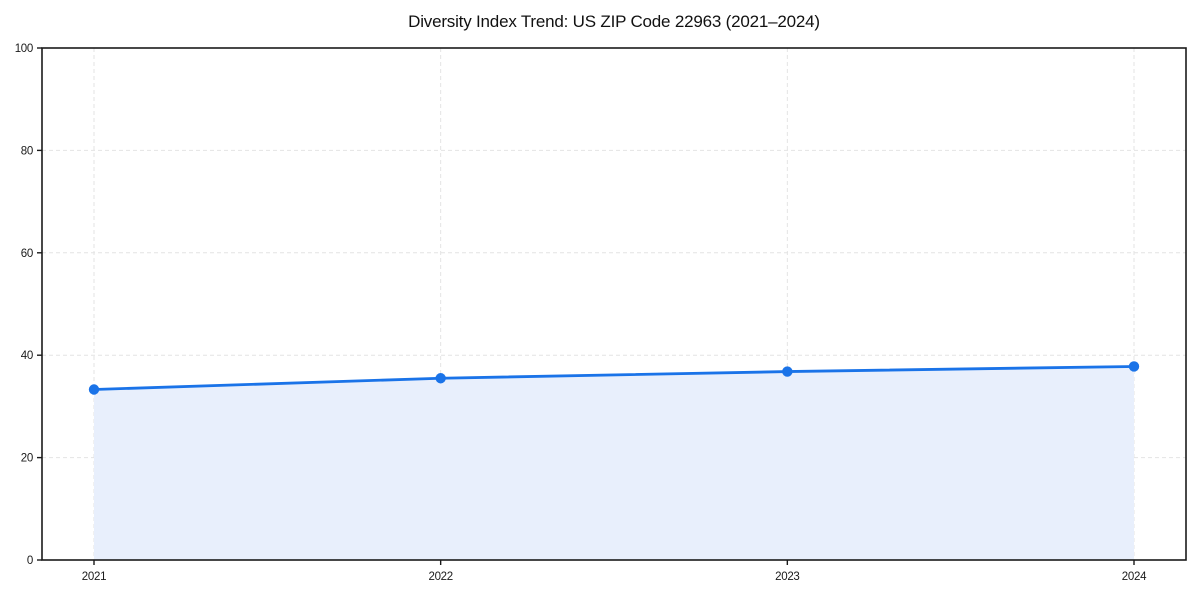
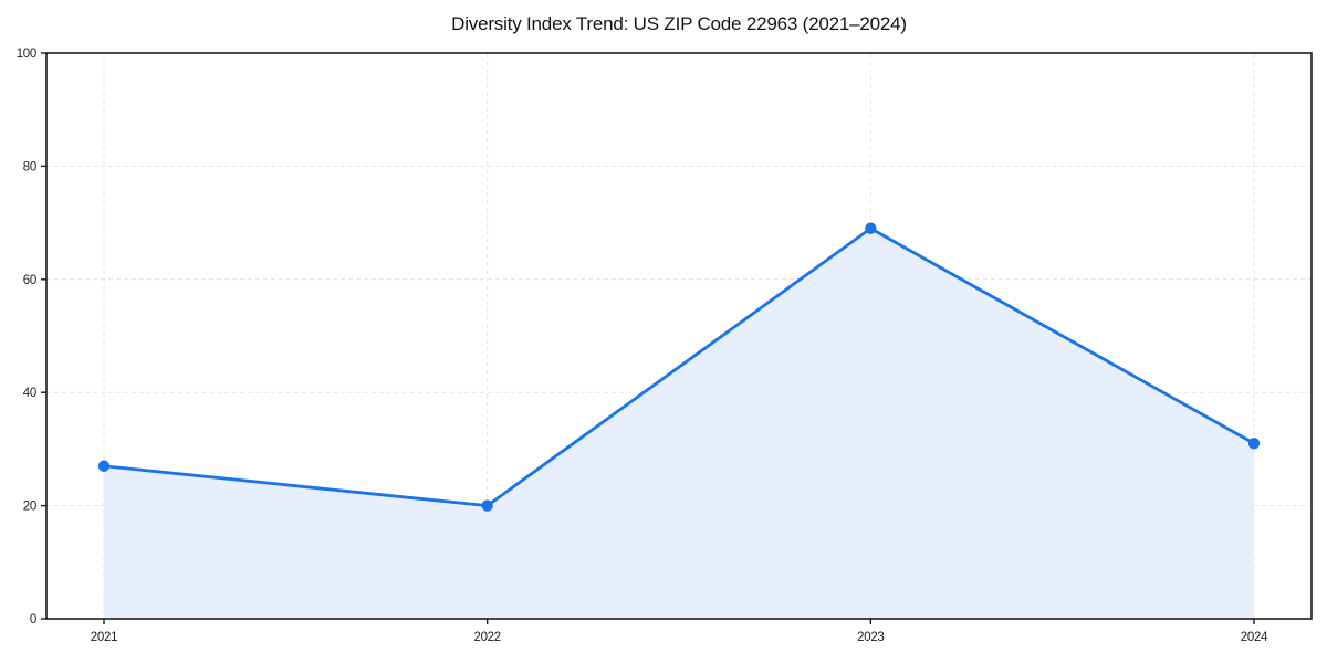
2021: 33 -> 27
2022: 36 -> 20
2023: 37 -> 69
2024: 38 -> 31
